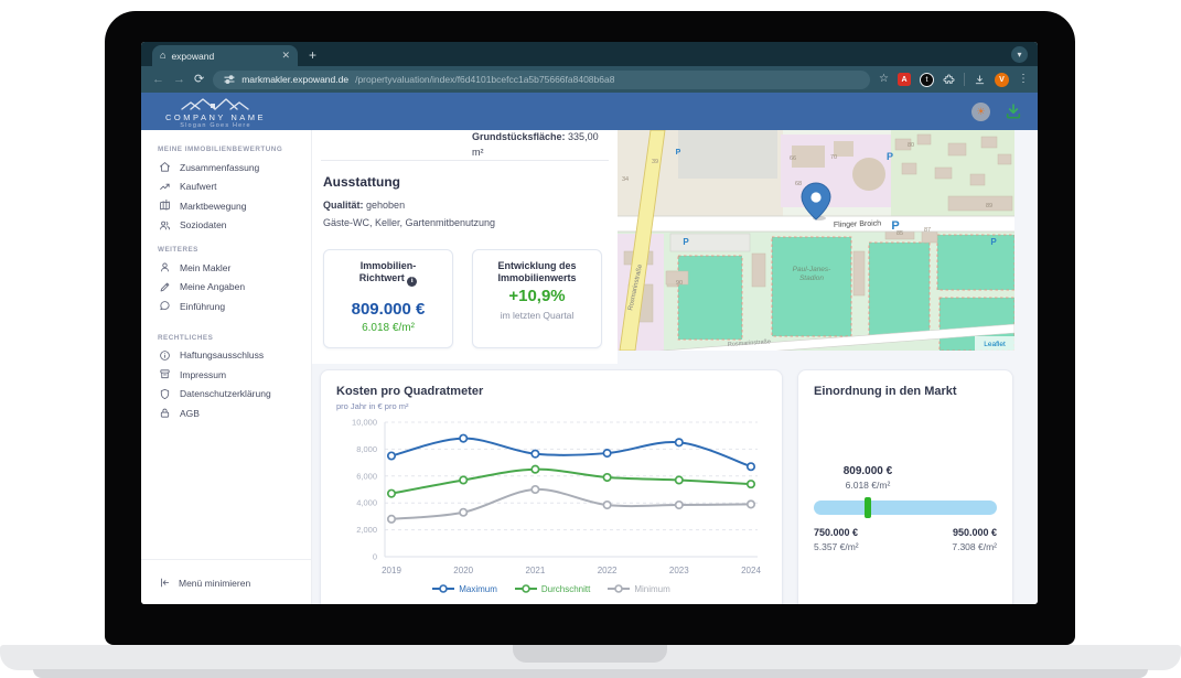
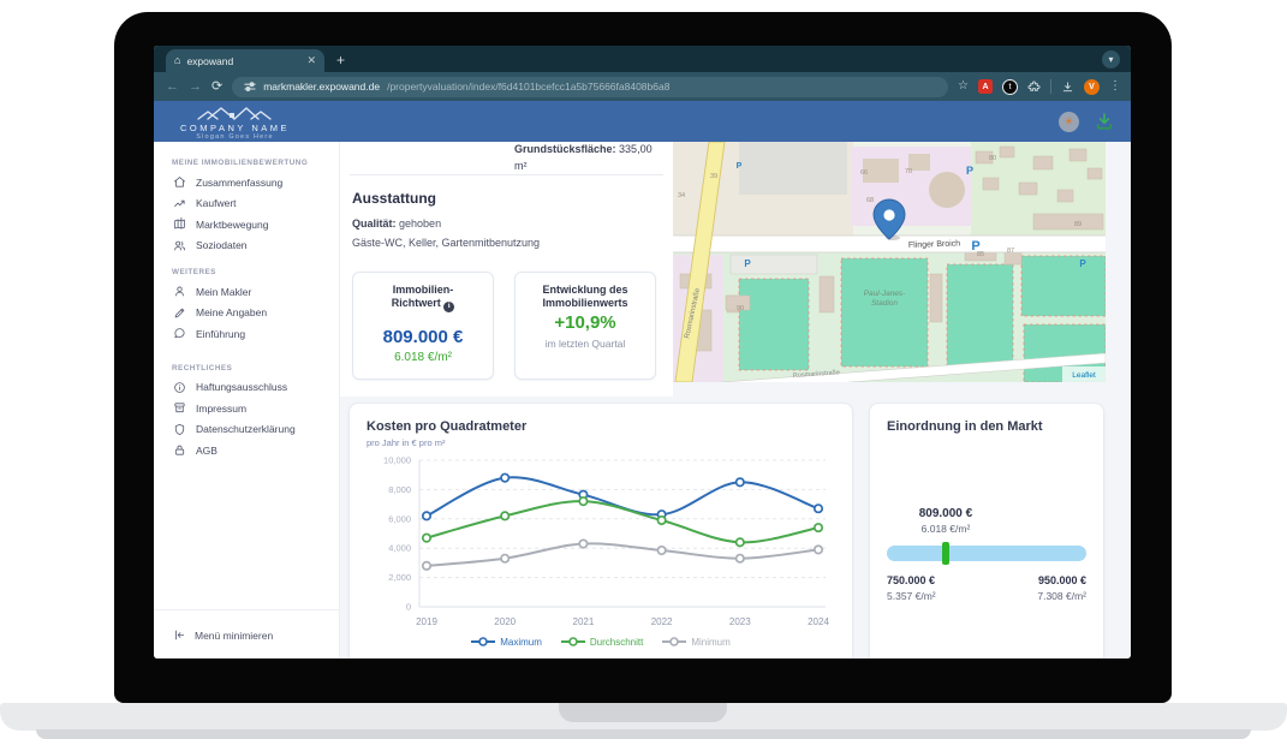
Maximum/2019: 7500 -> 6200
Durchschnitt/2020: 5700 -> 6200
Durchschnitt/2021: 6500 -> 7200
Minimum/2021: 5000 -> 4300
Maximum/2022: 7700 -> 6300
Durchschnitt/2023: 5700 -> 4400
Minimum/2023: 3800 -> 3300
